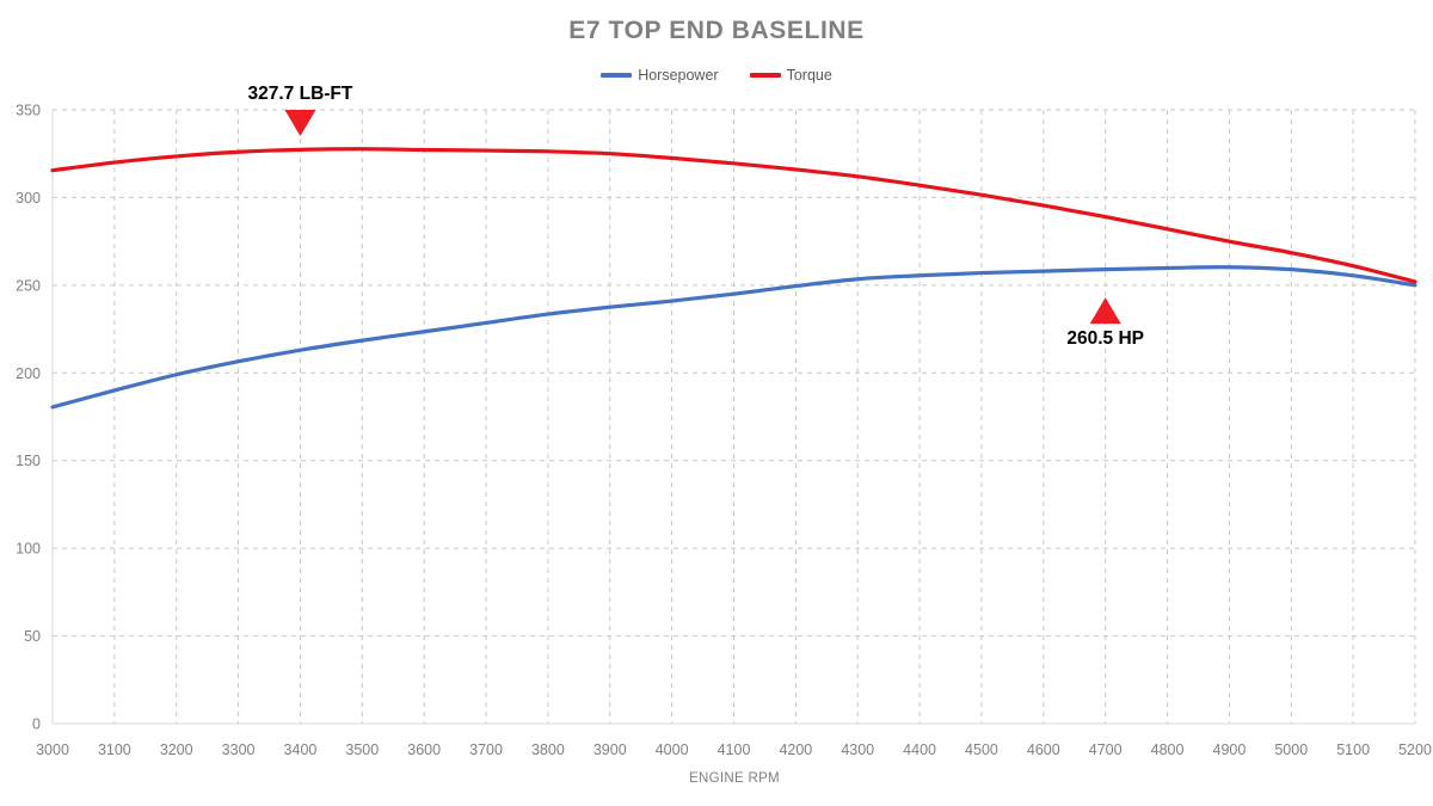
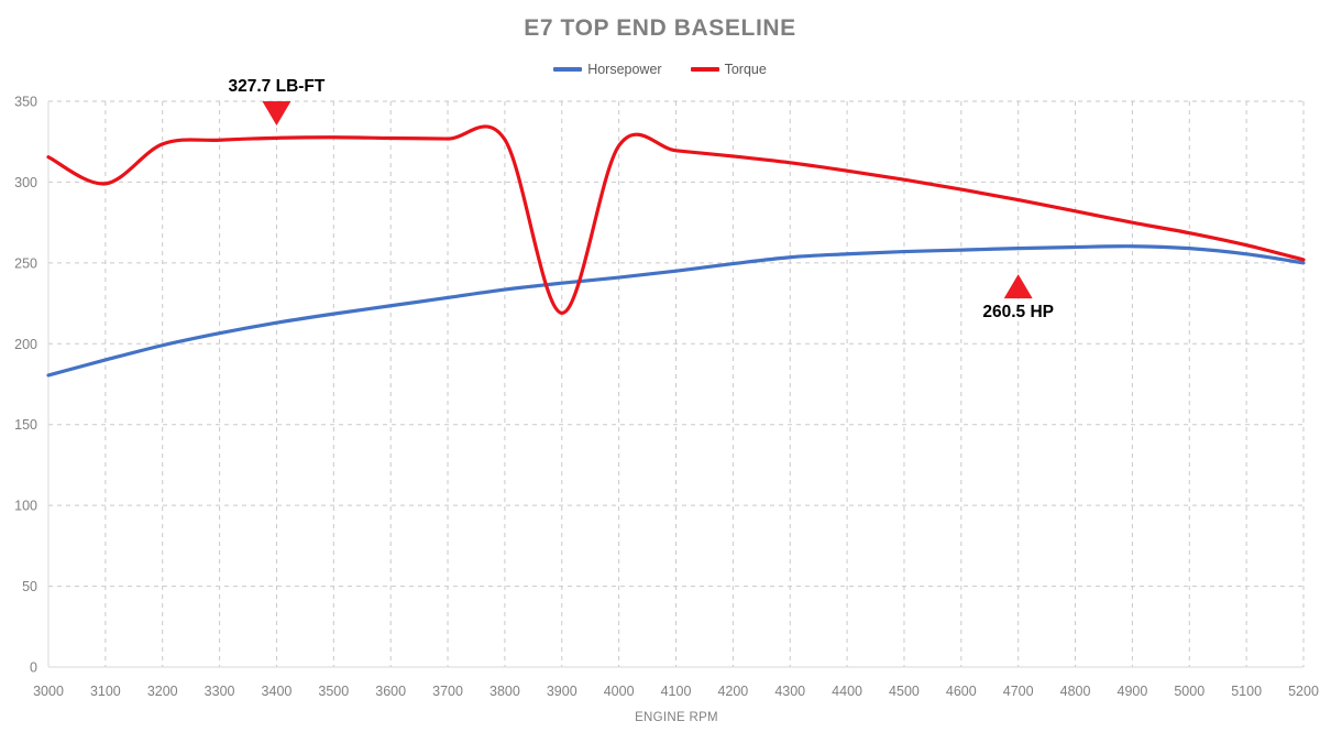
Torque/3100: 320 -> 299
Torque/3900: 325 -> 219
